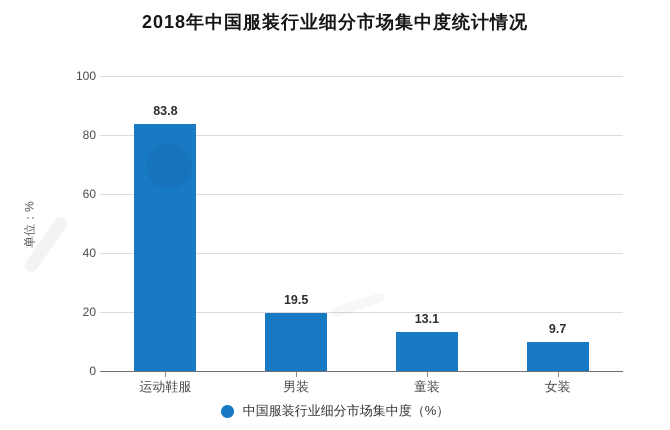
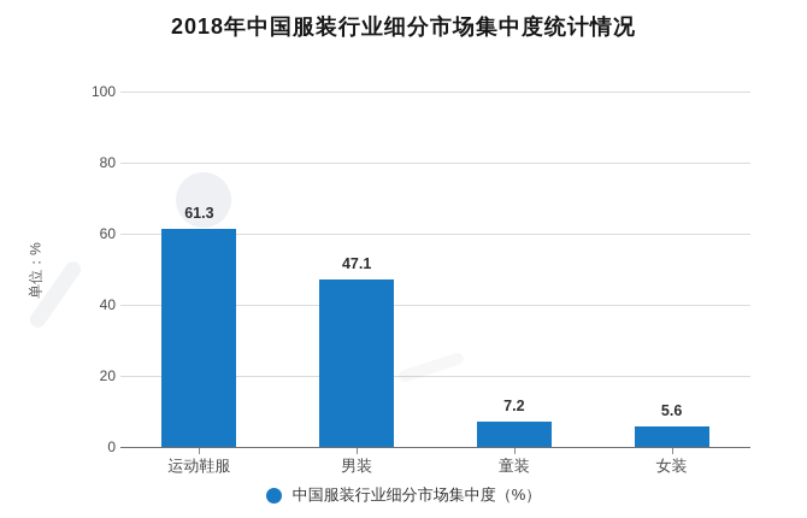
运动鞋服: 83.8 -> 61.3
男装: 19.5 -> 47.1
童装: 13.1 -> 7.2
女装: 9.7 -> 5.6
